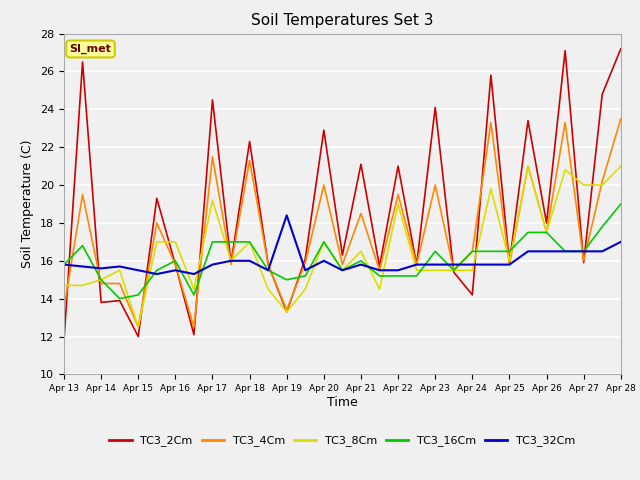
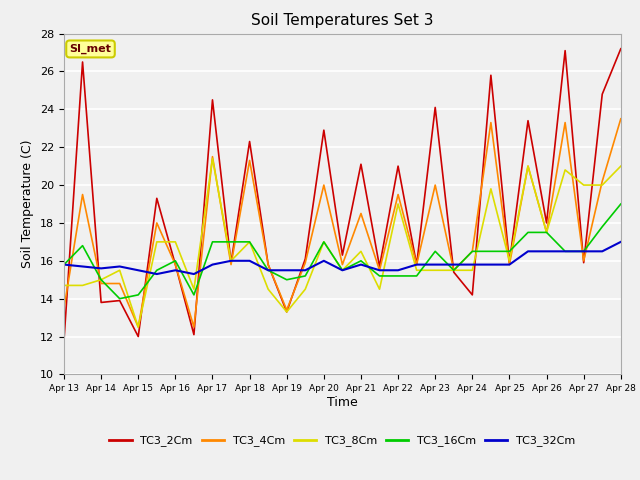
TC3_8Cm/Apr 17: 19.2 -> 21.4
TC3_32Cm/Apr 19: 18.4 -> 15.5
